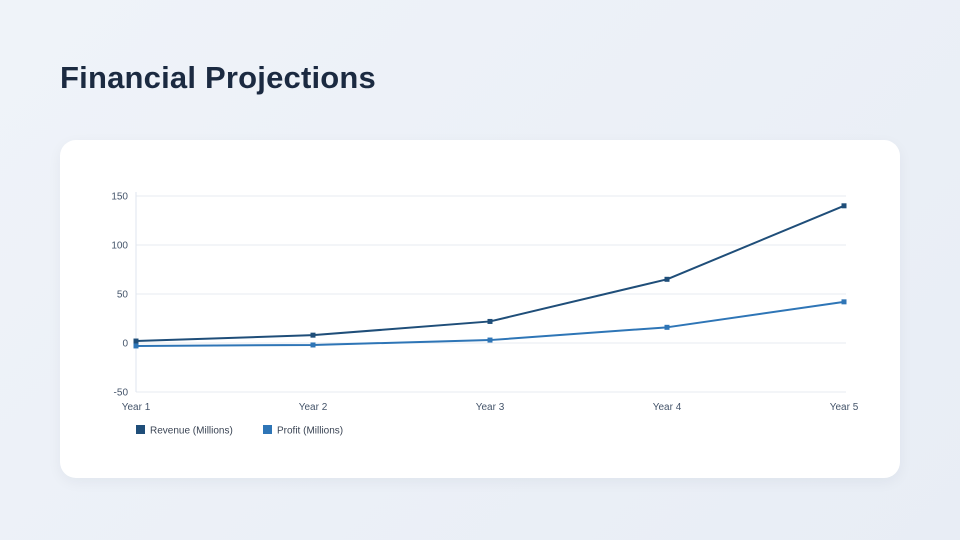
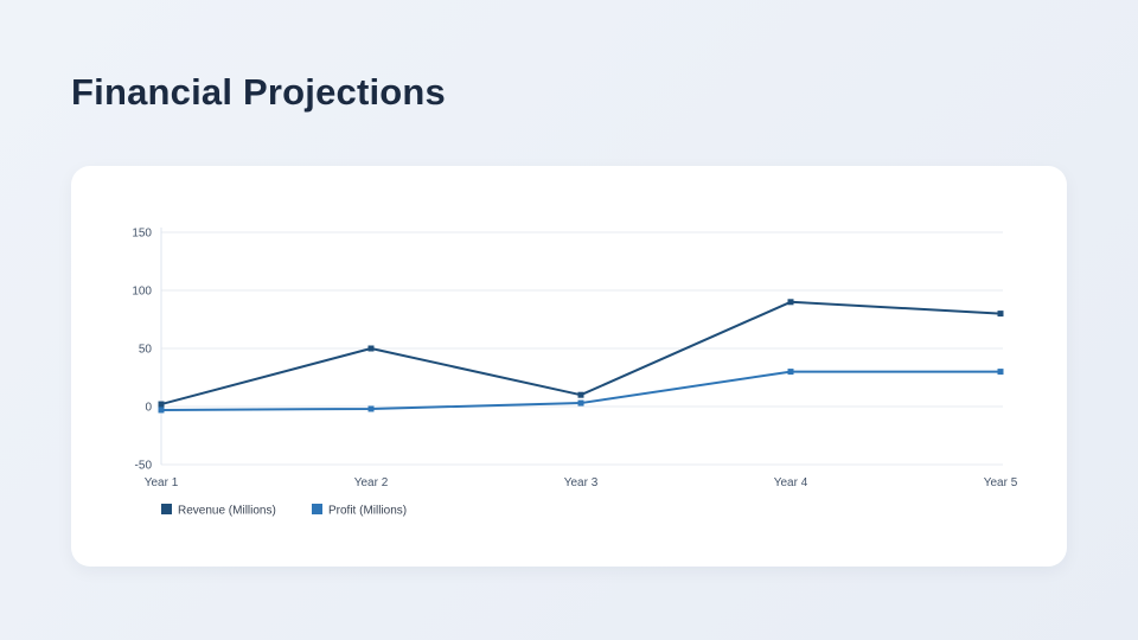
Revenue (Millions)/Year 2: 10 -> 50
Revenue (Millions)/Year 3: 20 -> 10
Revenue (Millions)/Year 4: 60 -> 90
Profit (Millions)/Year 4: 20 -> 30
Revenue (Millions)/Year 5: 140 -> 80
Profit (Millions)/Year 5: 40 -> 30
